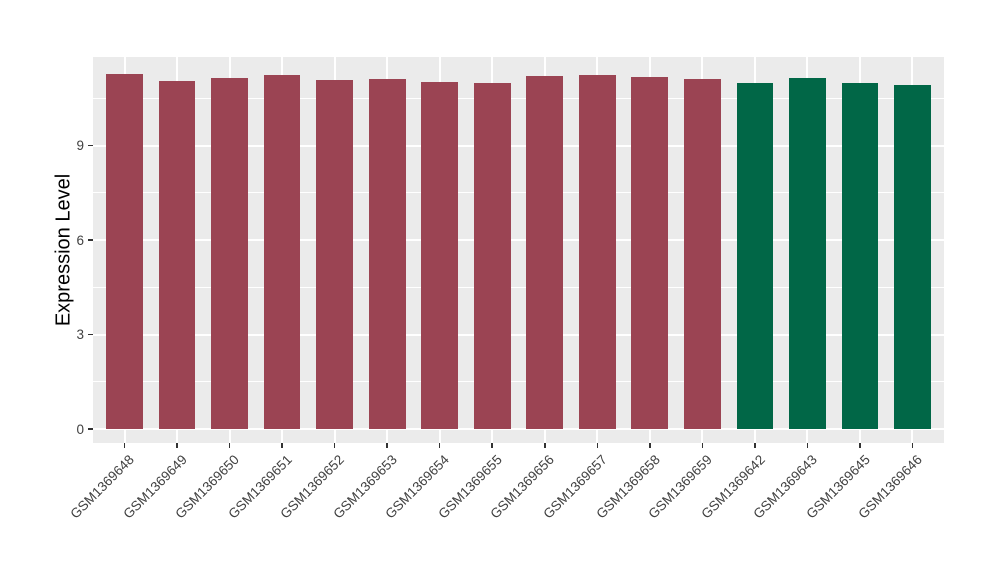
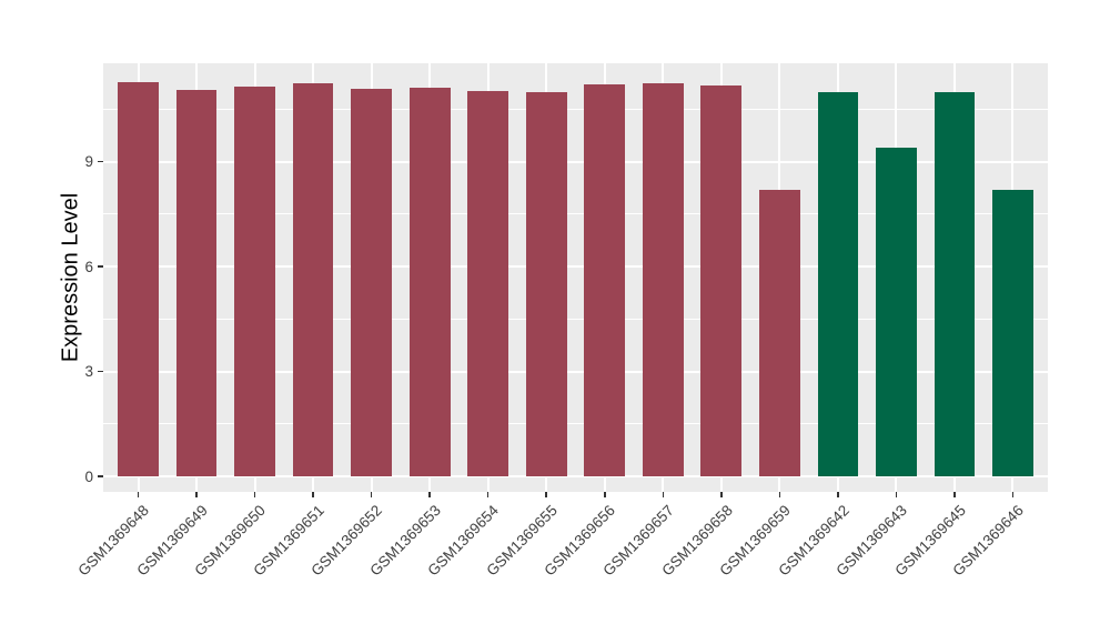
GSM1369659: 11.1 -> 8.2
GSM1369643: 11.1 -> 9.4
GSM1369646: 10.9 -> 8.2
